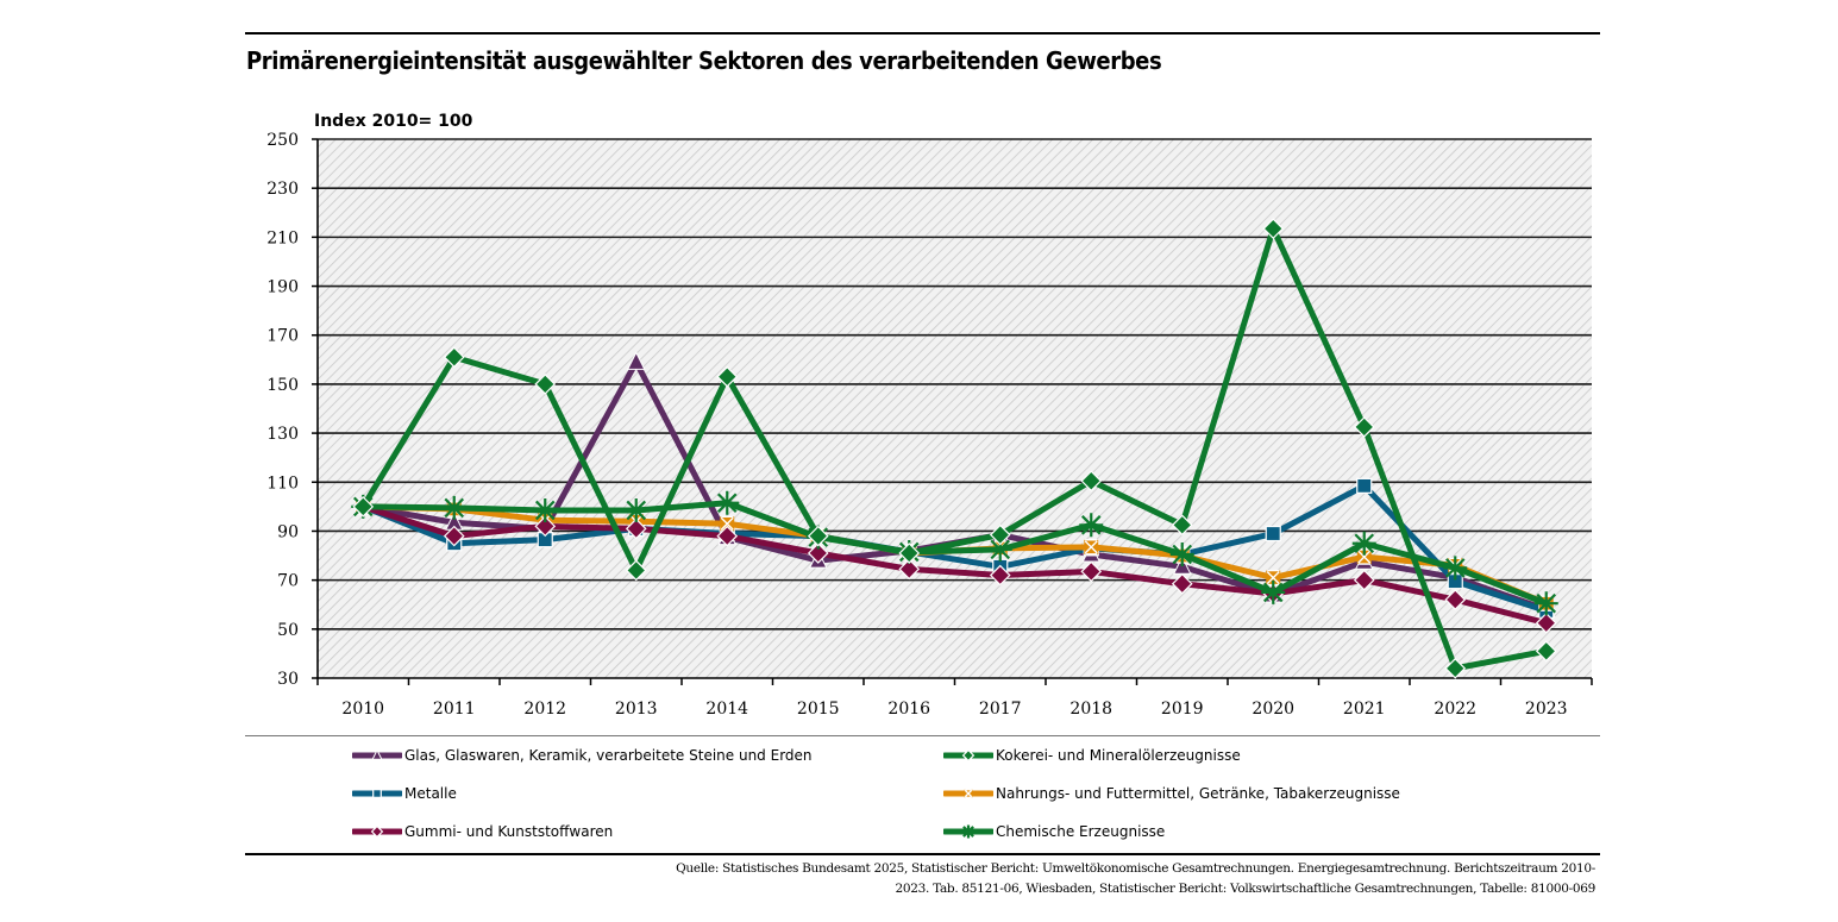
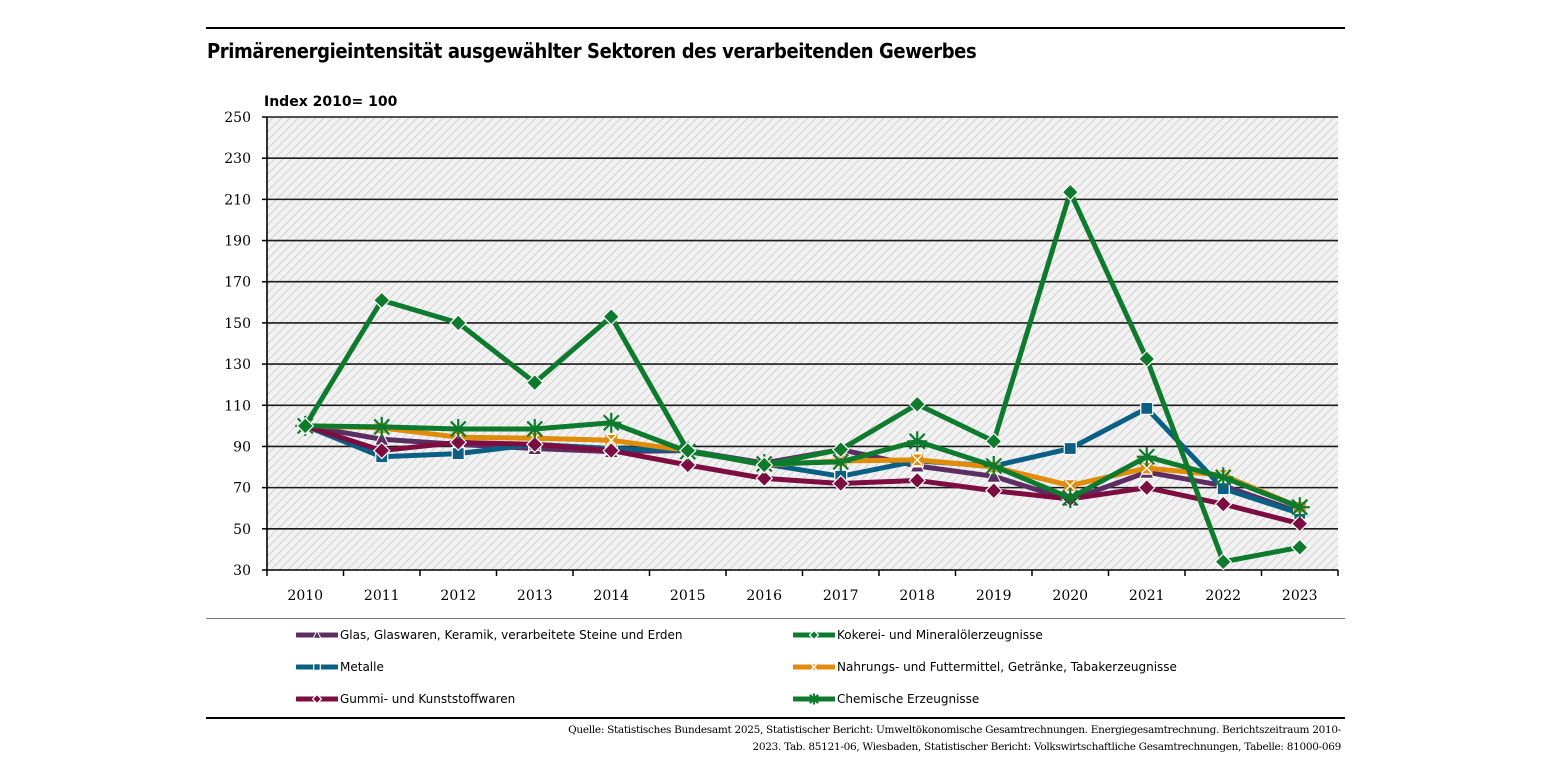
Glas, Glaswaren, Keramik, verarbeitete Steine und Erden/2013: 159 -> 89
Kokerei- und Mineralölerzeugnisse/2013: 74 -> 121
Glas, Glaswaren, Keramik, verarbeitete Steine und Erden/2015: 78 -> 88
